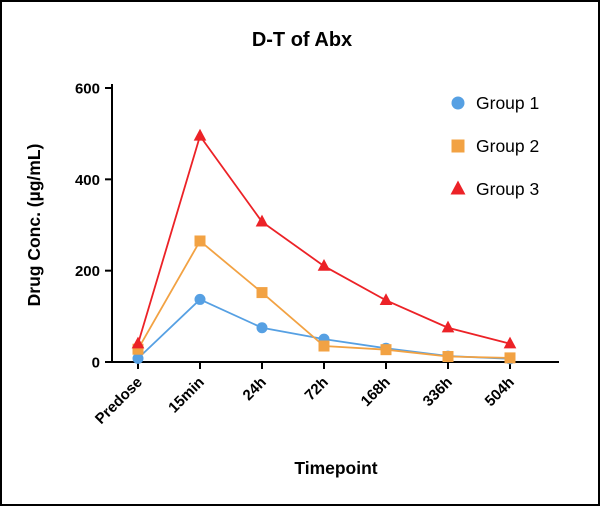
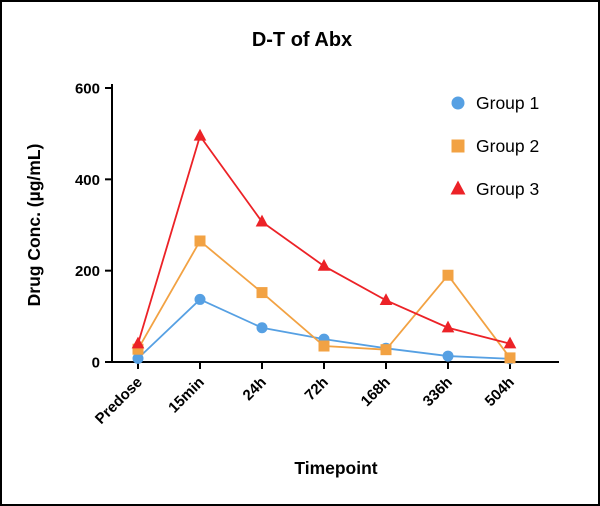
Group 2/336h: 10 -> 190
